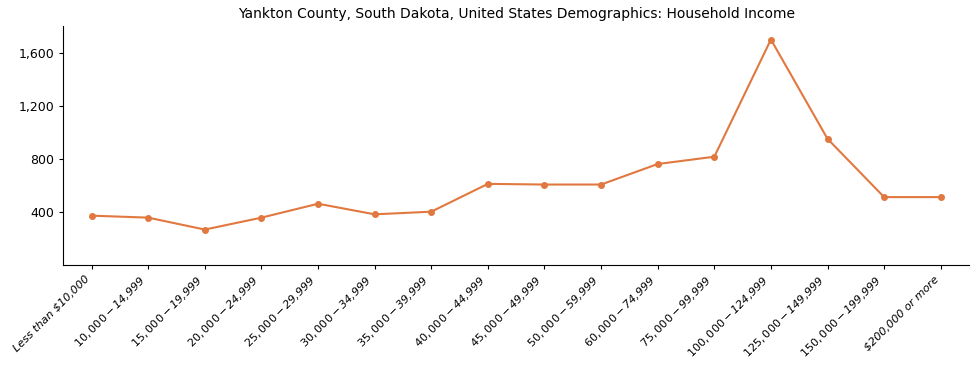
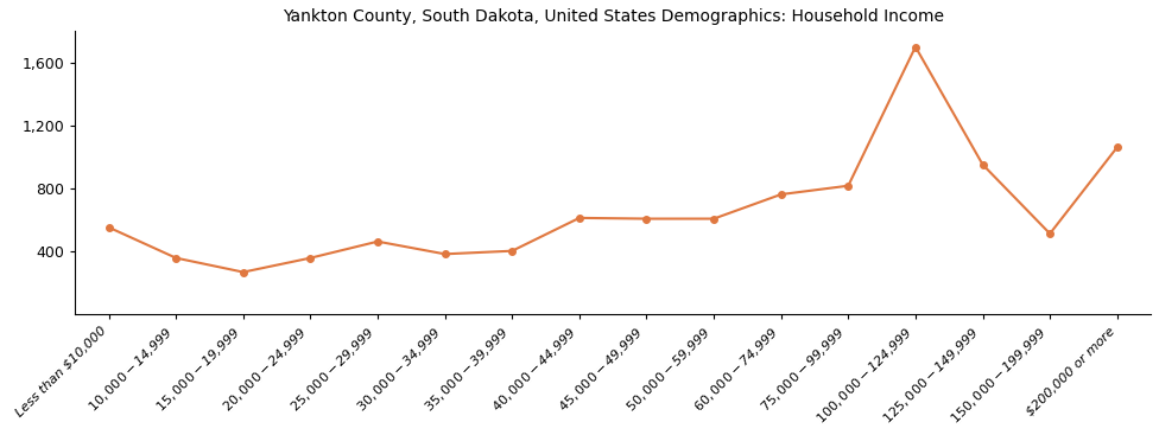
Less than $10,000: 370 -> 550
$200,000 or more: 510 -> 1,060
